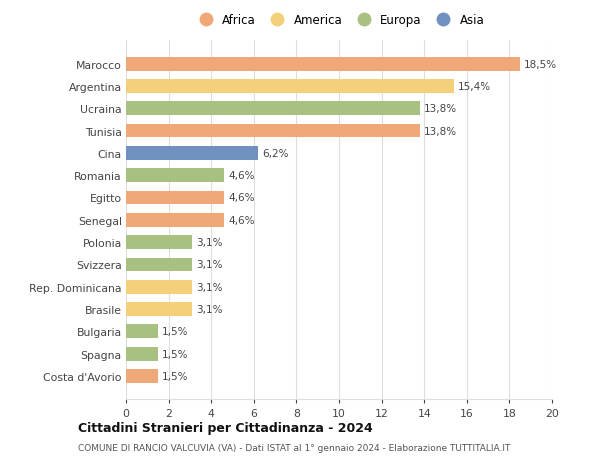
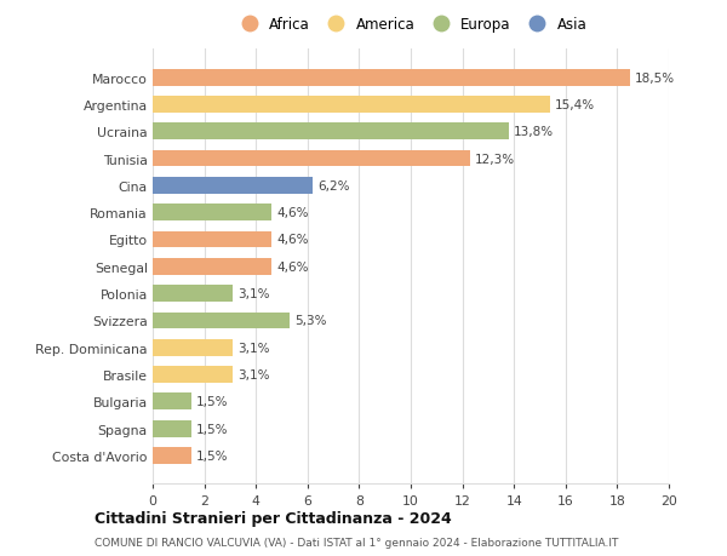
Tunisia: 13,8% -> 12,3%
Svizzera: 3,1% -> 5,3%
